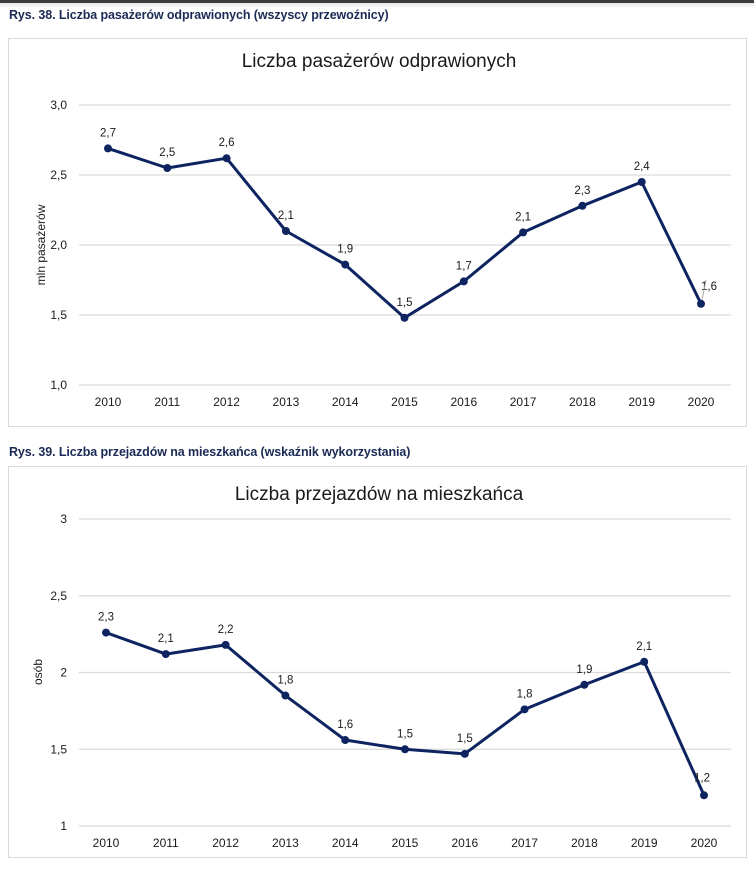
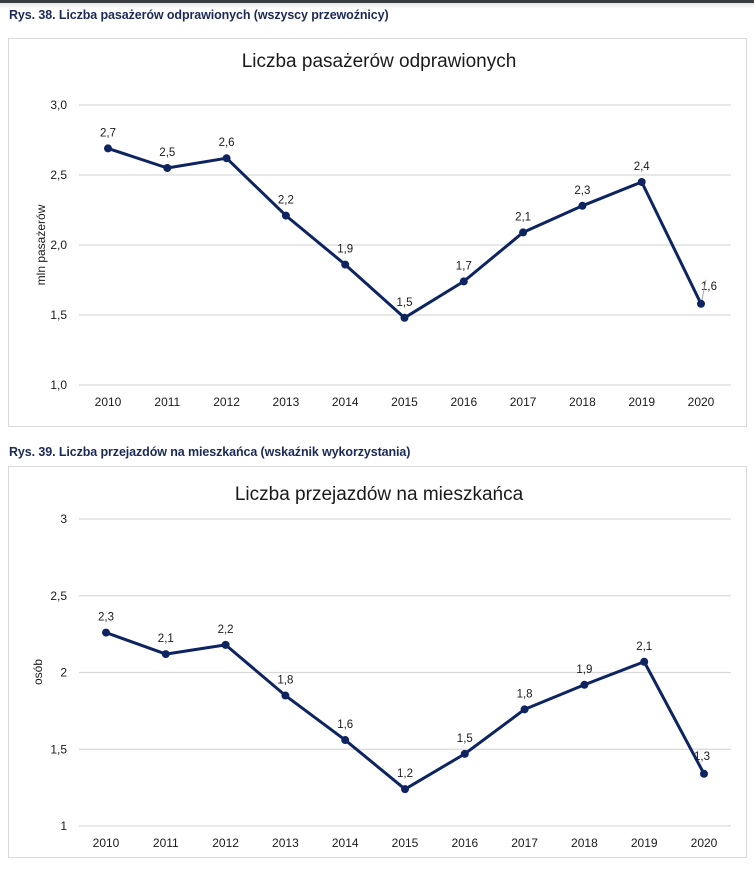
Liczba pasażerów odprawionych/2013: 2,1 -> 2,2
Liczba przejazdów na mieszkańca/2015: 1,5 -> 1,2
Liczba przejazdów na mieszkańca/2020: 1,2 -> 1,3
